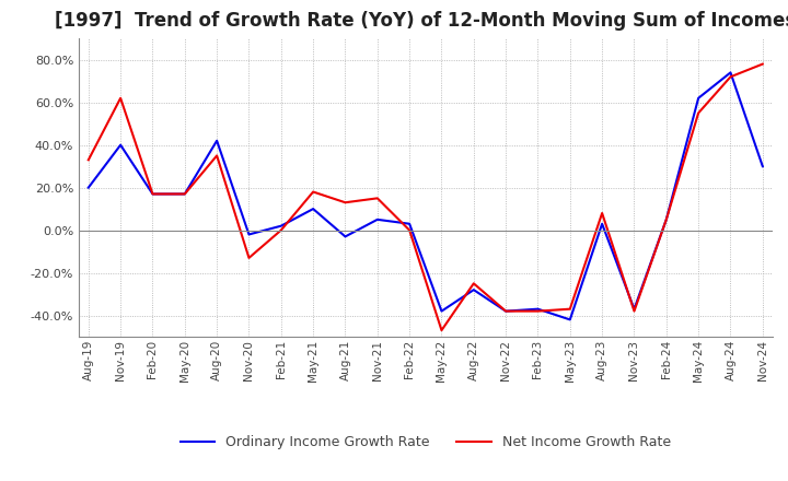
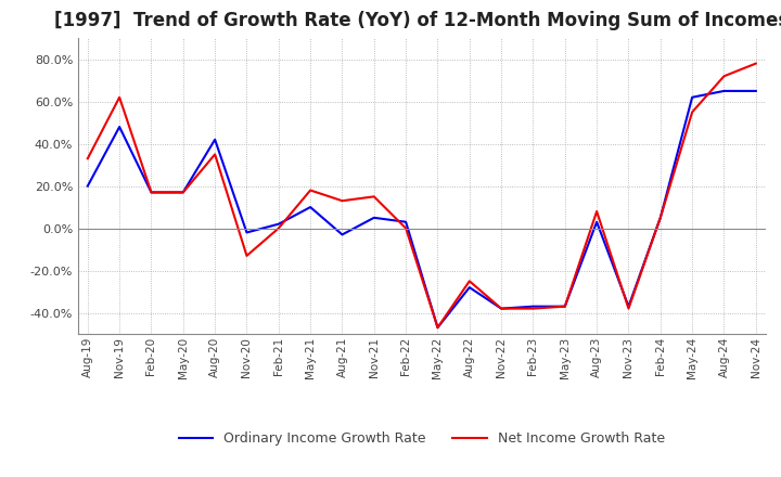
Ordinary Income Growth Rate/Nov-19: 40% -> 48%
Ordinary Income Growth Rate/May-22: -38% -> -47%
Ordinary Income Growth Rate/May-23: -42% -> -37%
Ordinary Income Growth Rate/Aug-24: 74% -> 65%
Ordinary Income Growth Rate/Nov-24: 30% -> 65%
